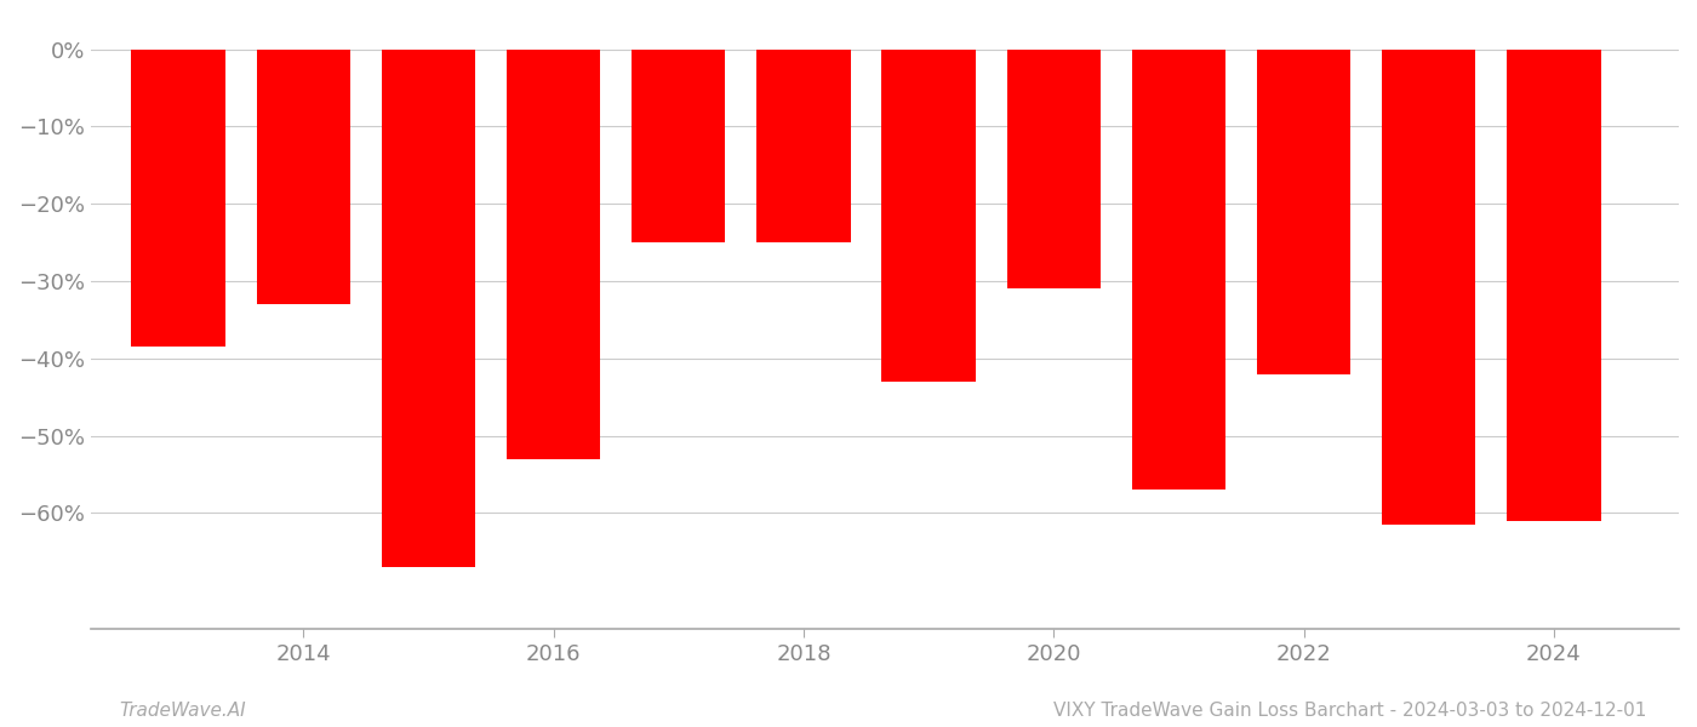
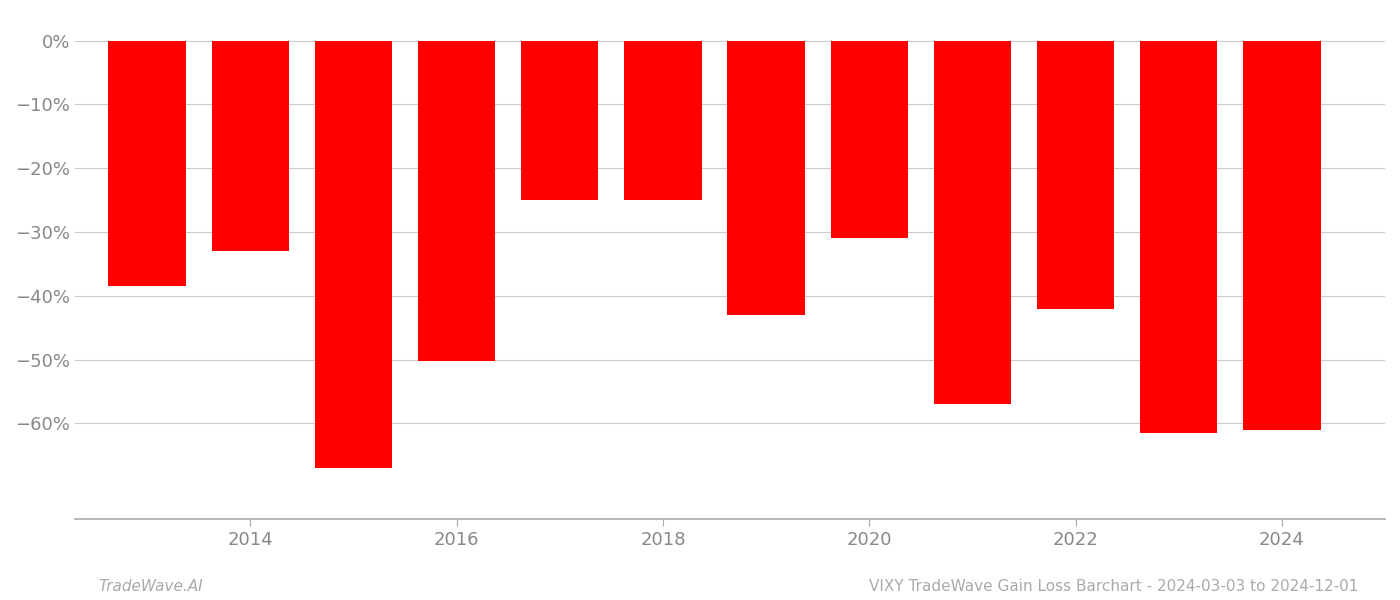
2016: -53.0% -> -50.2%
